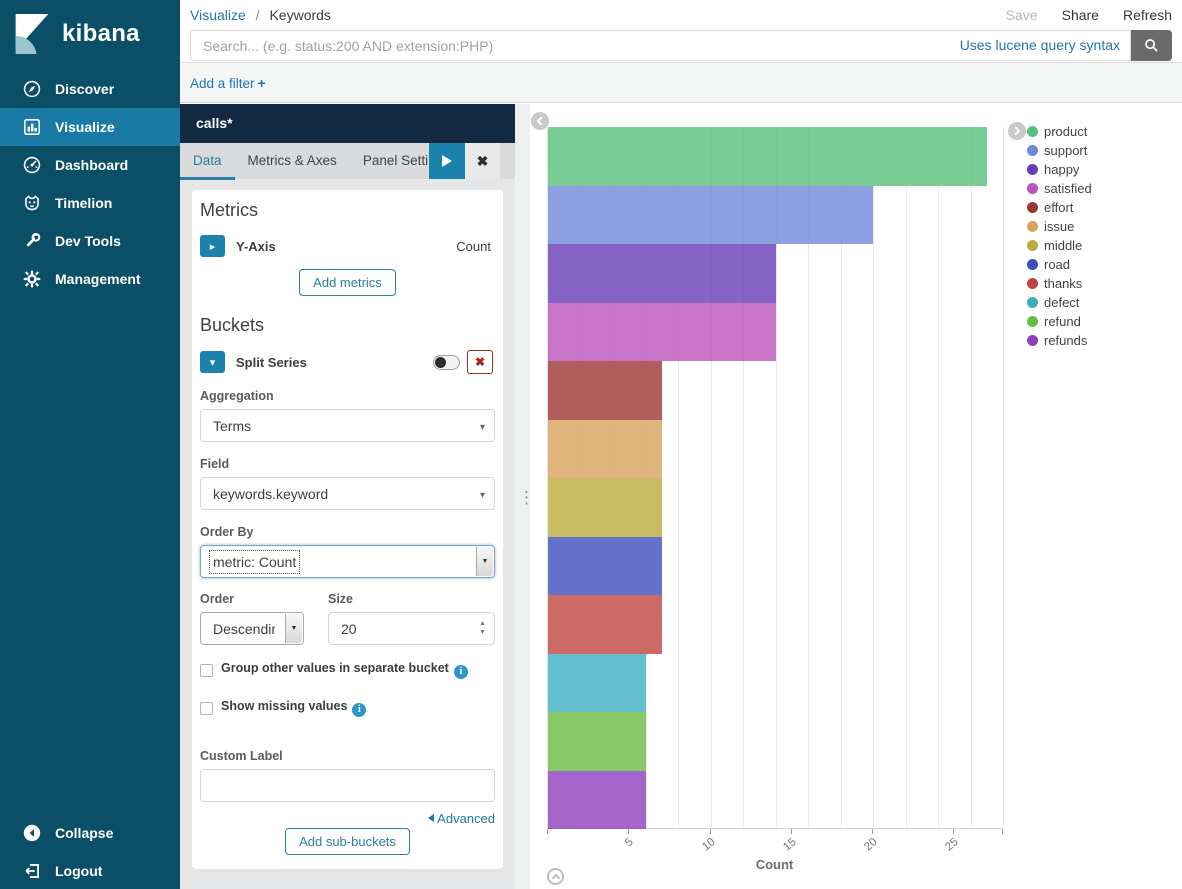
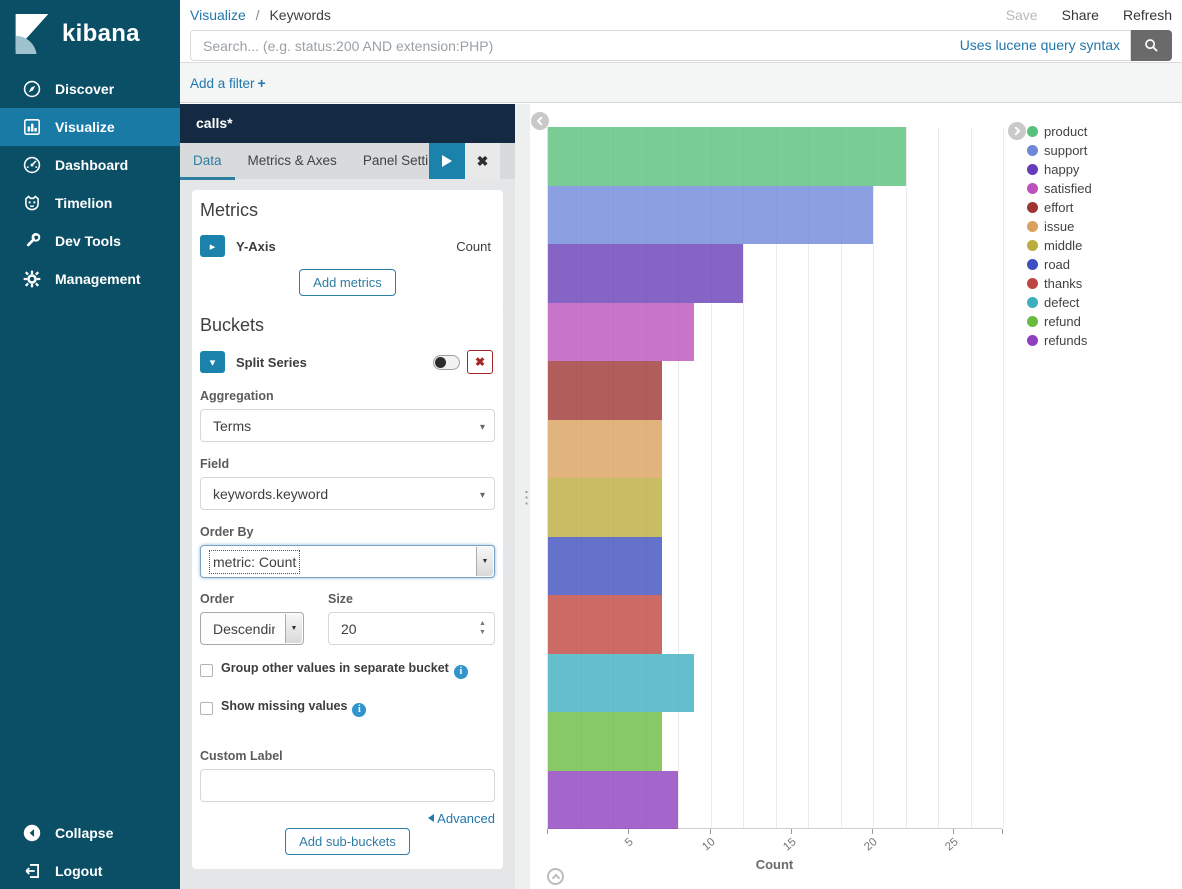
product: 27 -> 22
happy: 14 -> 12
satisfied: 14 -> 9
defect: 6 -> 9
refund: 6 -> 7
refunds: 6 -> 8
